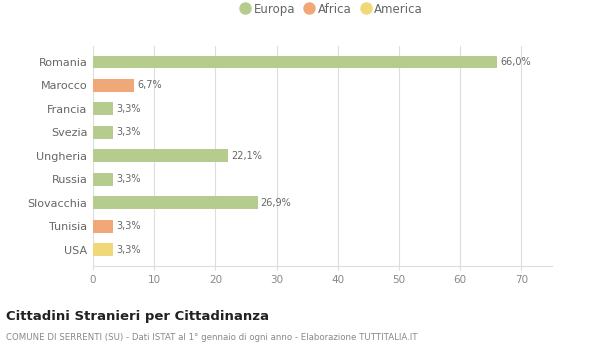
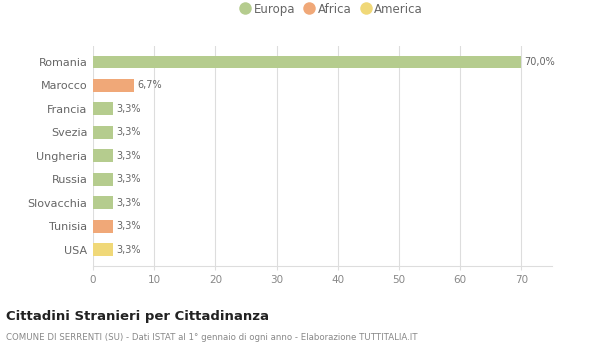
Romania: 66,0% -> 70,0%
Ungheria: 22,1% -> 3,3%
Slovacchia: 26,9% -> 3,3%
